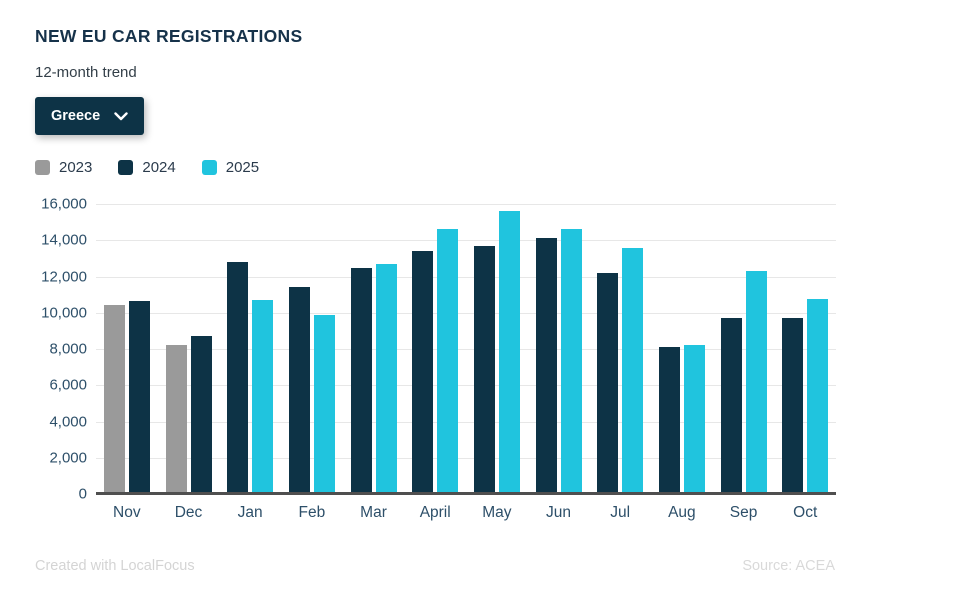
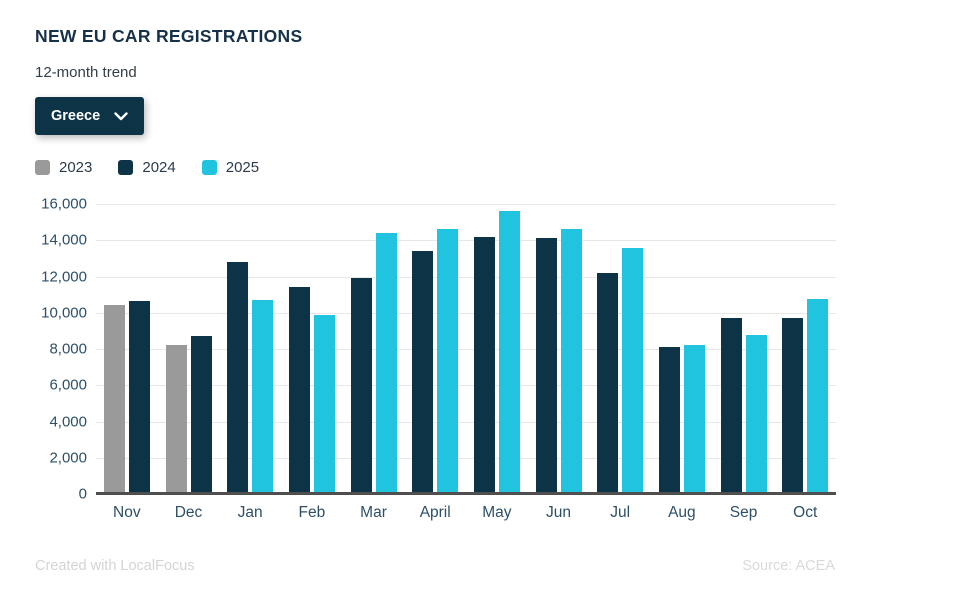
2024/Mar: 12400 -> 11900
2025/Mar: 12700 -> 14400
2024/May: 13700 -> 14200
2025/Sep: 12300 -> 8800
